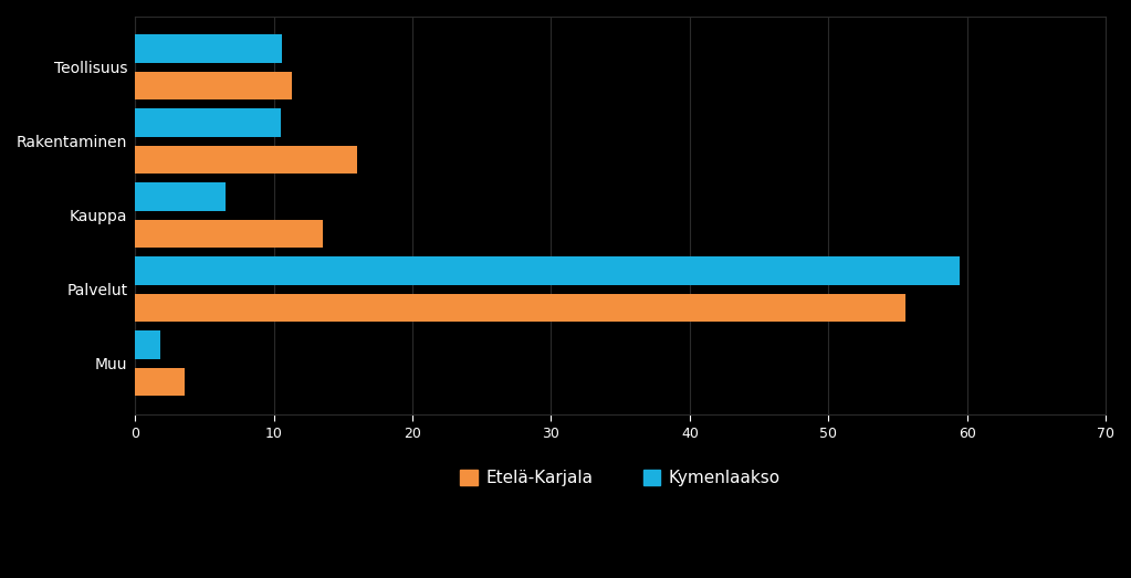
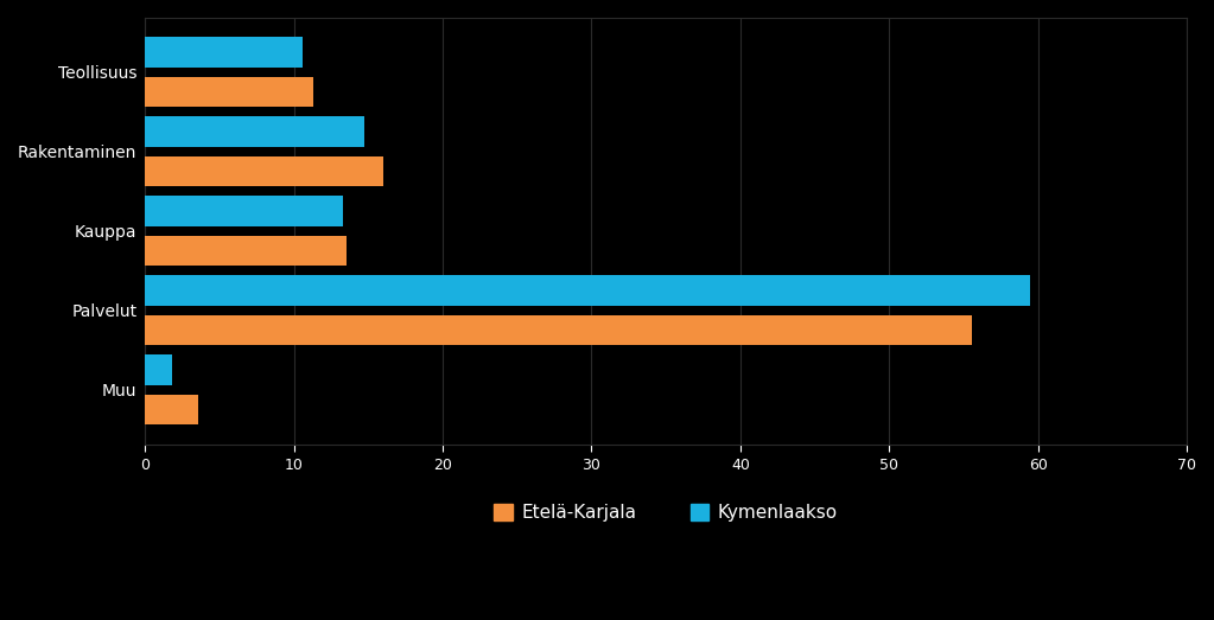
Kymenlaakso/Rakentaminen: 10.5 -> 14.7
Kymenlaakso/Kauppa: 6.5 -> 13.3
